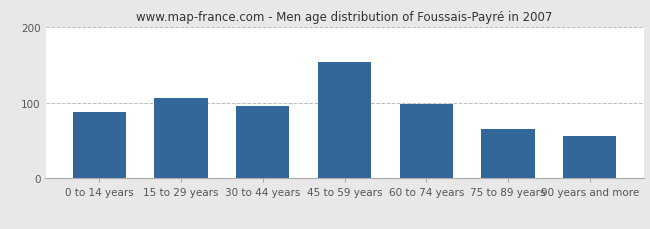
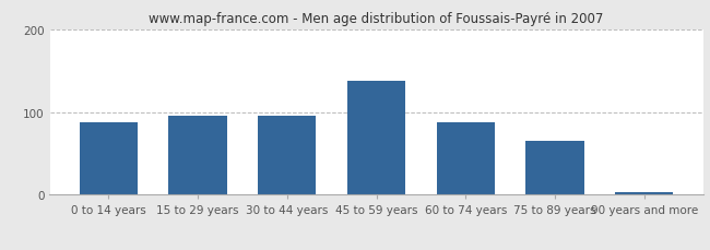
15 to 29 years: 106 -> 96
45 to 59 years: 154 -> 138
60 to 74 years: 98 -> 88
90 years and more: 56 -> 3
